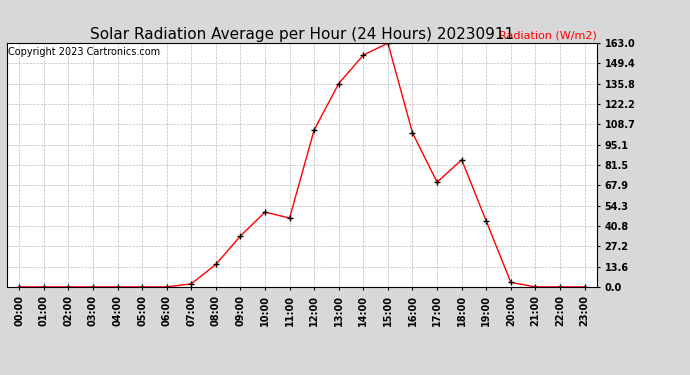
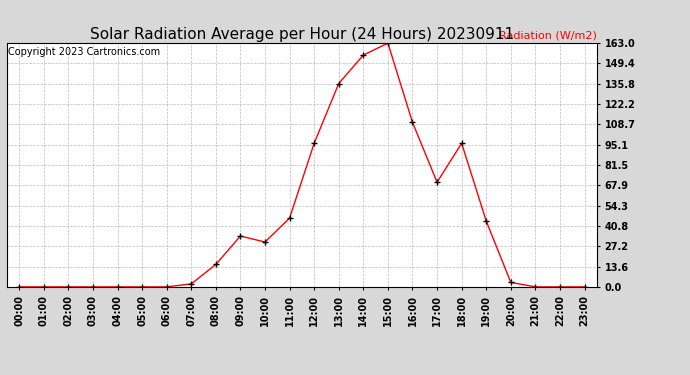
10:00: 50 -> 30
12:00: 105 -> 96
16:00: 103 -> 110
18:00: 85 -> 96
